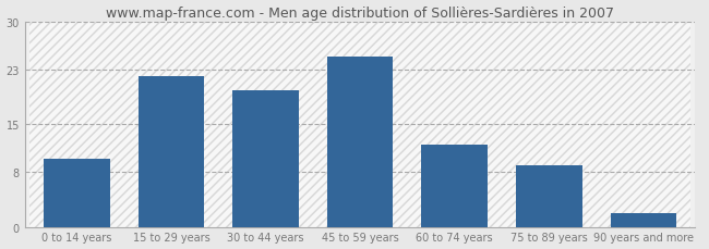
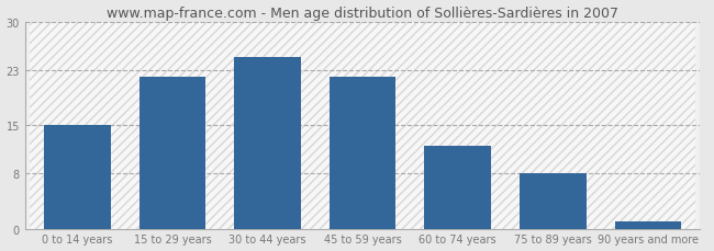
0 to 14 years: 10 -> 15
30 to 44 years: 20 -> 25
45 to 59 years: 25 -> 22
75 to 89 years: 9 -> 8
90 years and more: 2 -> 1
